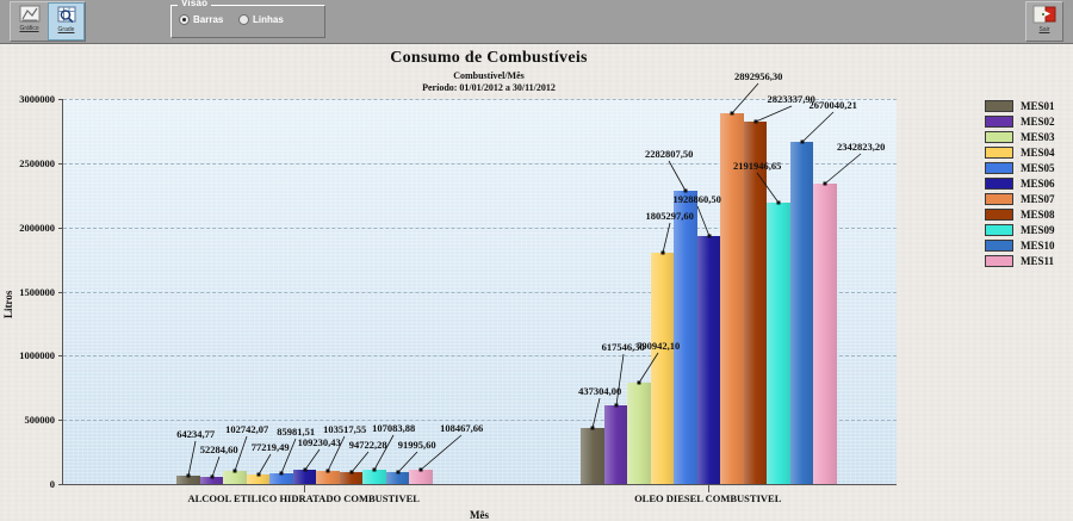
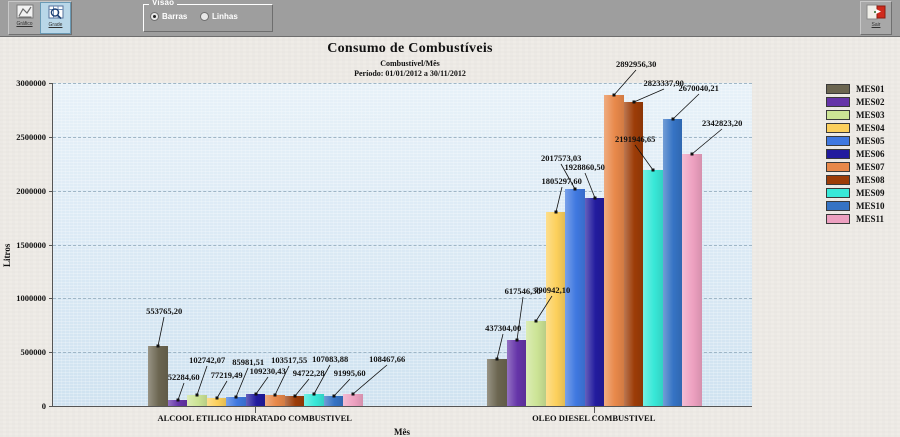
MES01/ALCOOL ETILICO HIDRATADO COMBUSTIVEL: 64234,77 -> 553765,20
MES05/OLEO DIESEL COMBUSTIVEL: 2282807,50 -> 2017573,03
